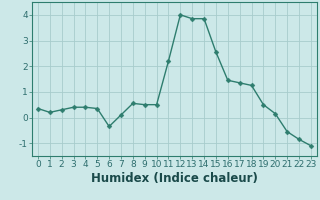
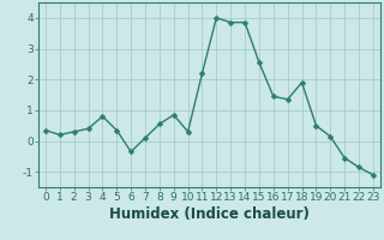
4: 0.40 -> 0.80
9: 0.50 -> 0.85
10: 0.50 -> 0.30
18: 1.25 -> 1.90
